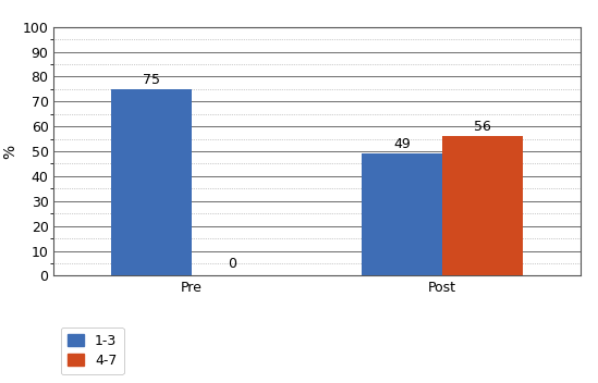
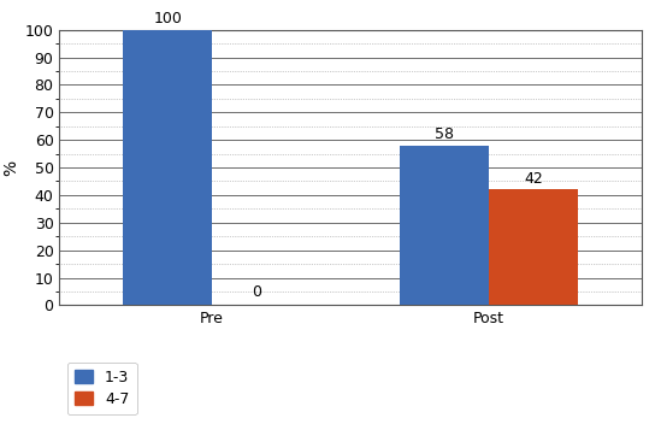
1-3/Pre: 75 -> 100
1-3/Post: 49 -> 58
4-7/Post: 56 -> 42
